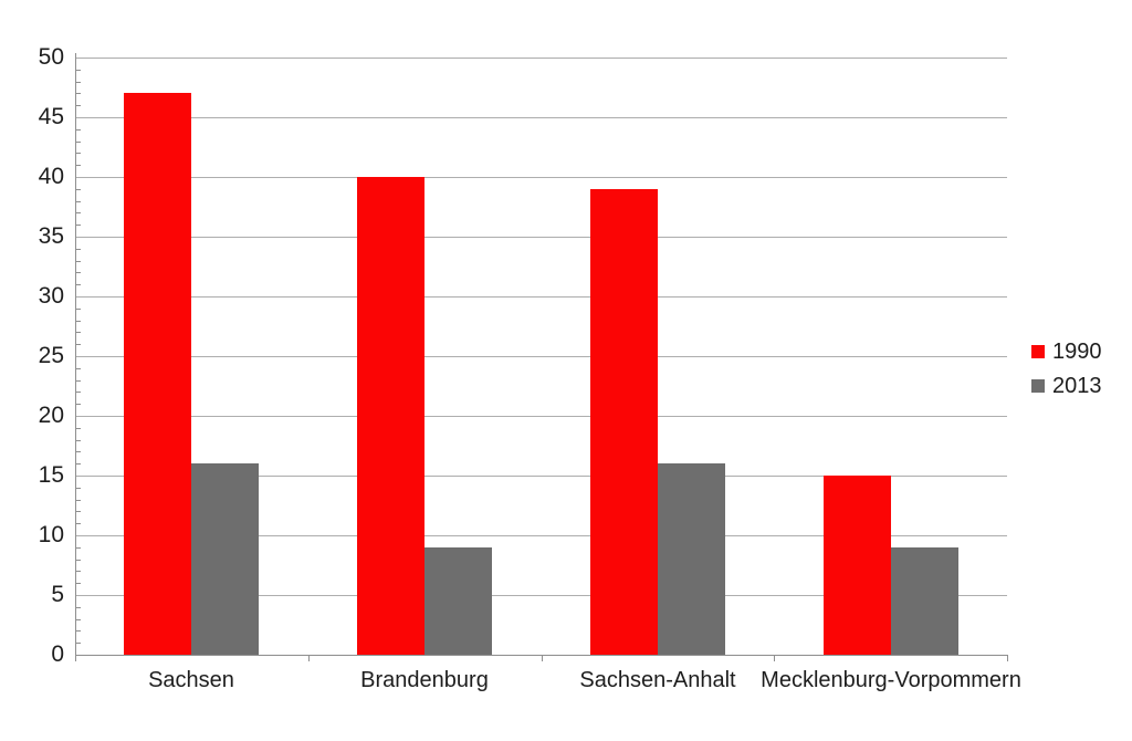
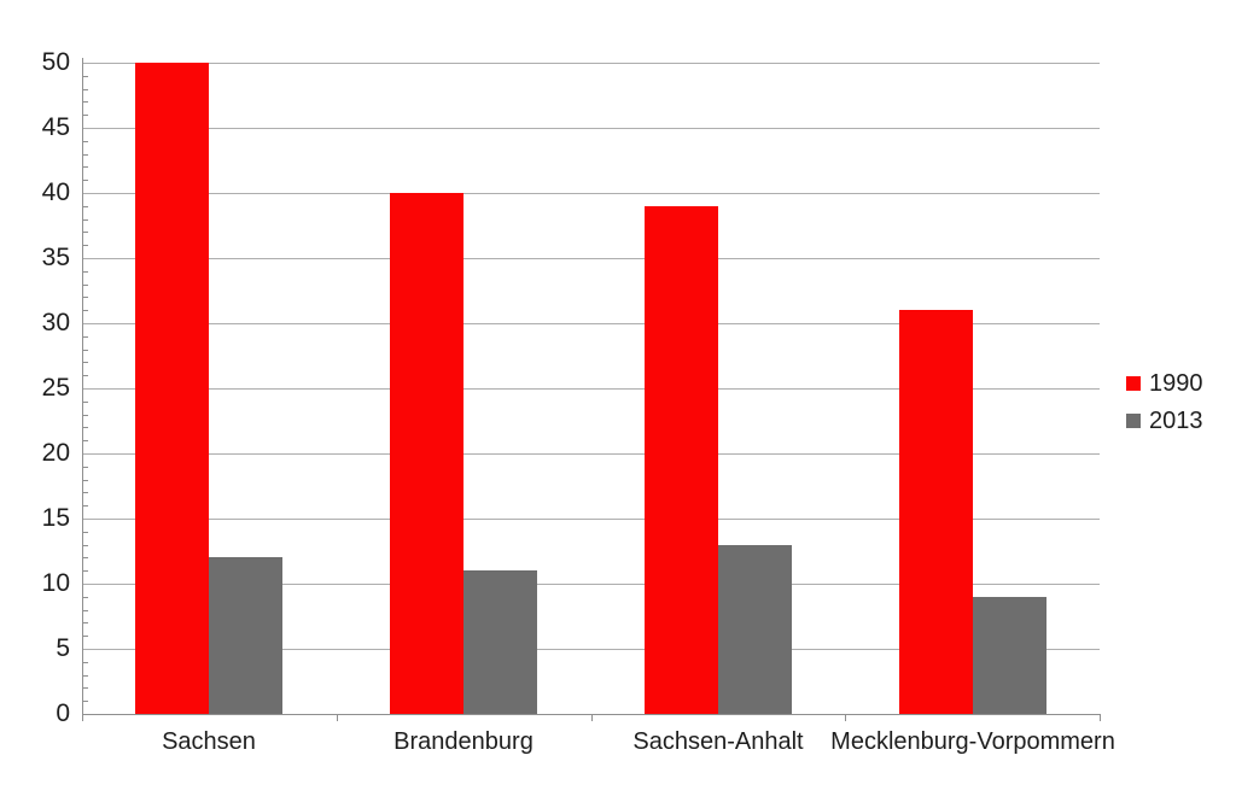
1990/Sachsen: 47 -> 50
2013/Sachsen: 16 -> 12
2013/Brandenburg: 9 -> 11
2013/Sachsen-Anhalt: 16 -> 13
1990/Mecklenburg-Vorpommern: 15 -> 31
